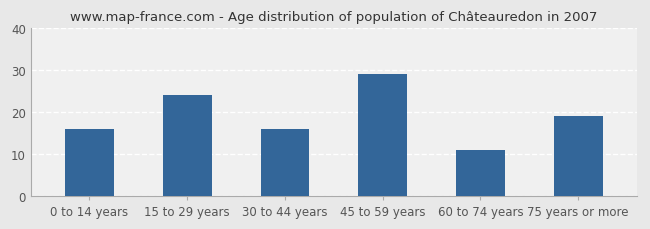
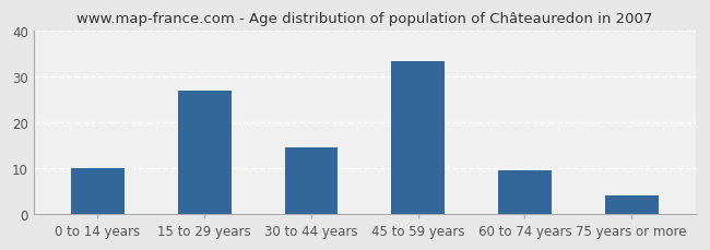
0 to 14 years: 16.0 -> 10.0
15 to 29 years: 24.0 -> 27.0
30 to 44 years: 16.0 -> 14.5
45 to 59 years: 29.0 -> 33.5
60 to 74 years: 11.0 -> 9.5
75 years or more: 19.0 -> 4.0
